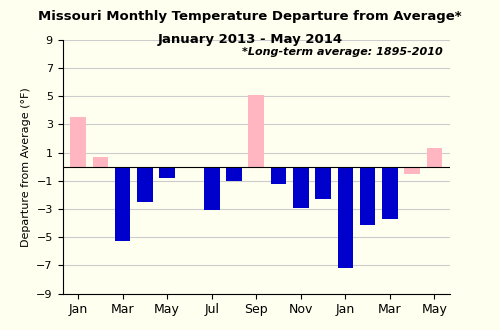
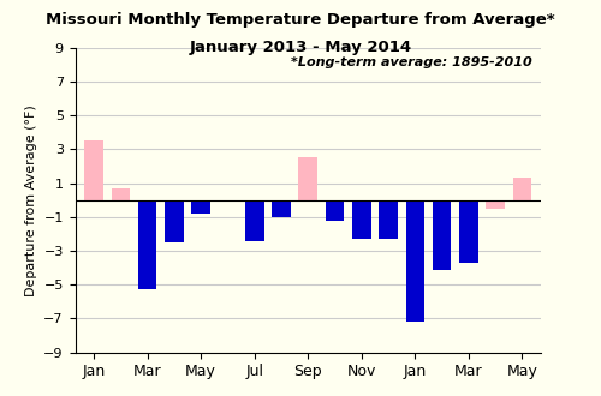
Jul: -3.1 -> -2.4
Sep: 5.1 -> 2.5
Nov: -2.9 -> -2.3
